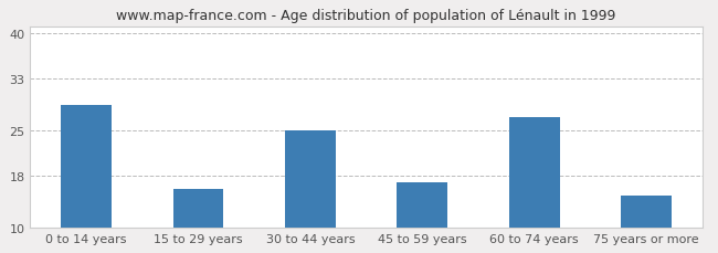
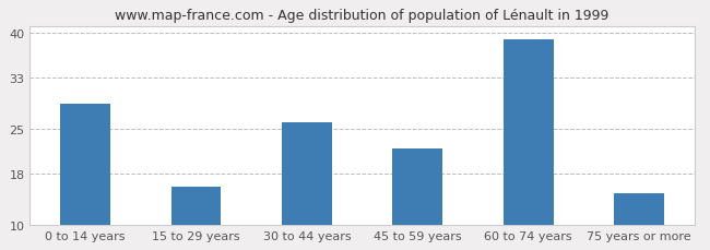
30 to 44 years: 25 -> 26
45 to 59 years: 17 -> 22
60 to 74 years: 27 -> 39
